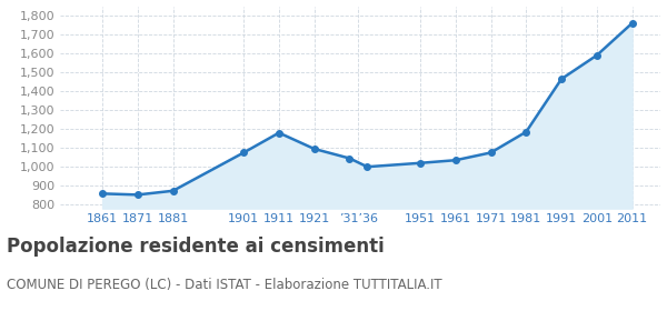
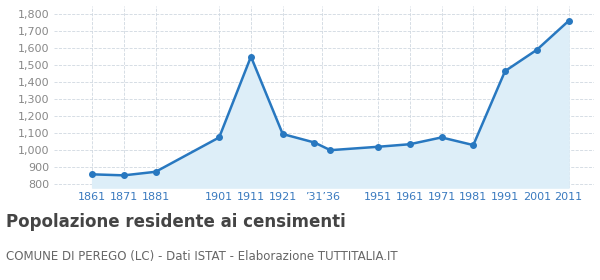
1911: 1,180 -> 1,550
1981: 1,180 -> 1,030
